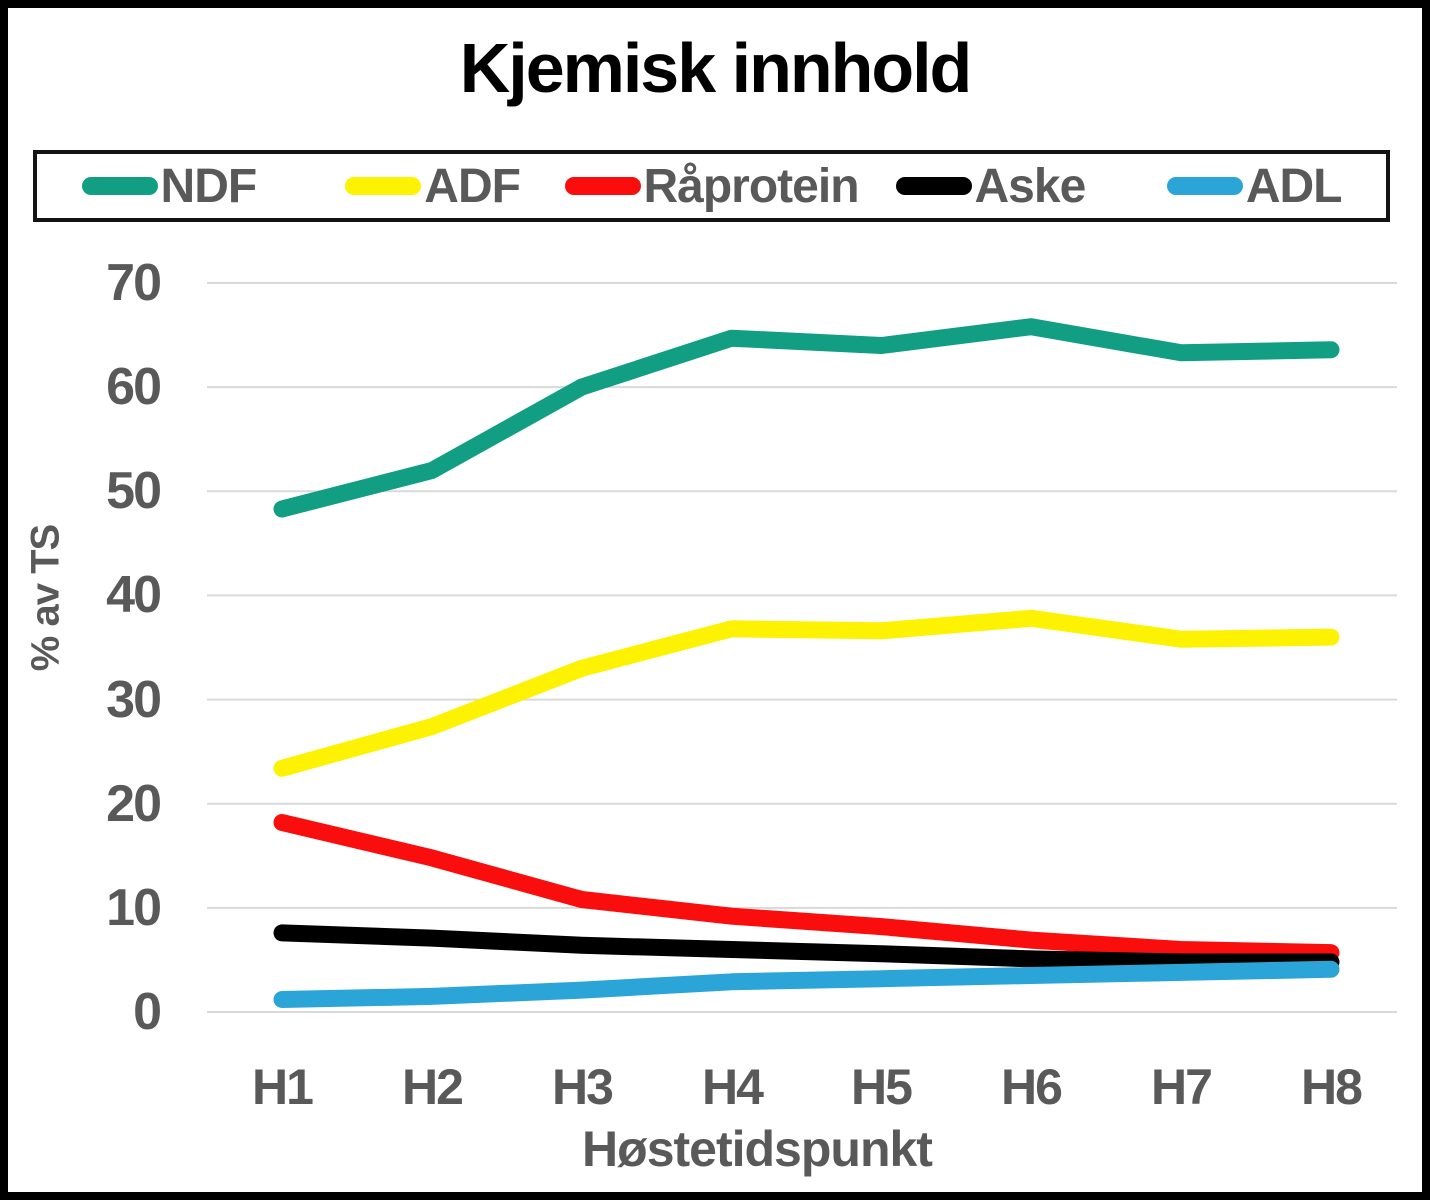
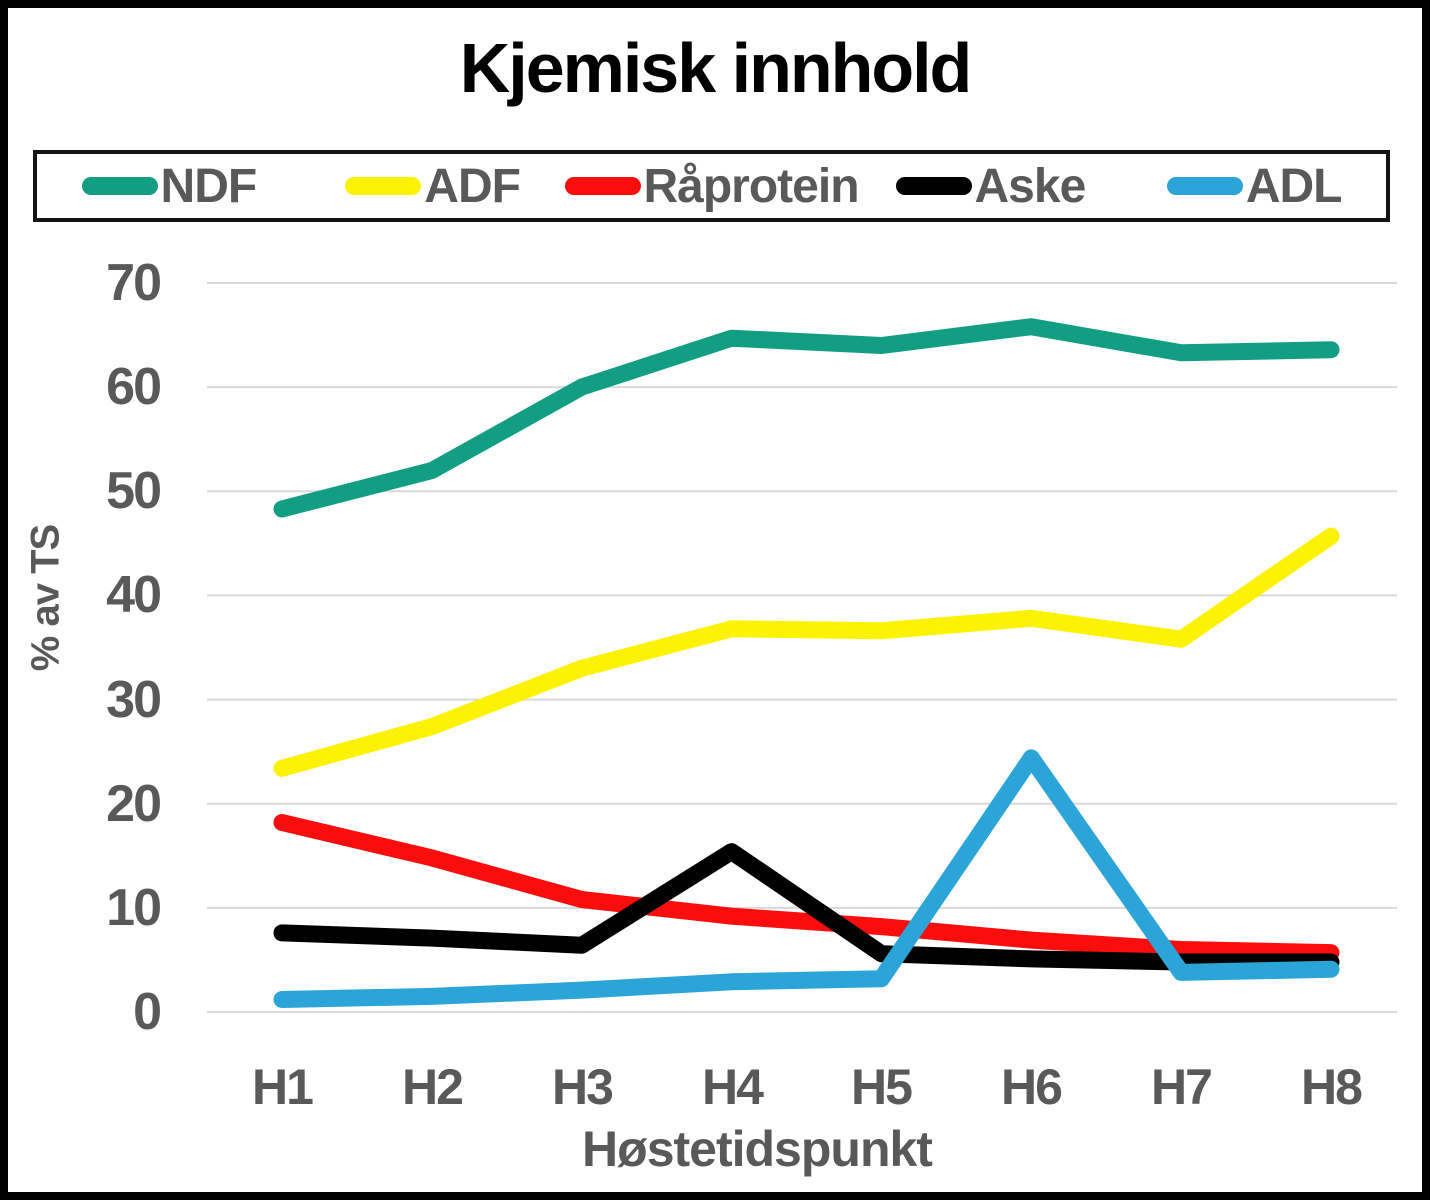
Aske/H4: 6.0 -> 15.4
ADL/H6: 3.5 -> 24.4
ADF/H8: 36.0 -> 45.7
